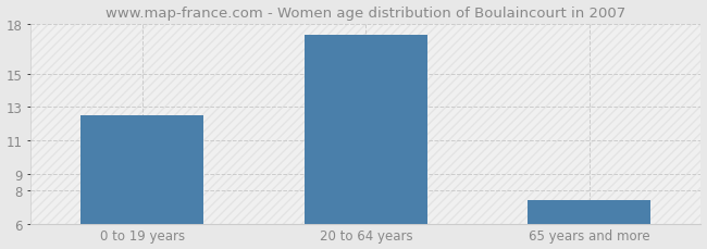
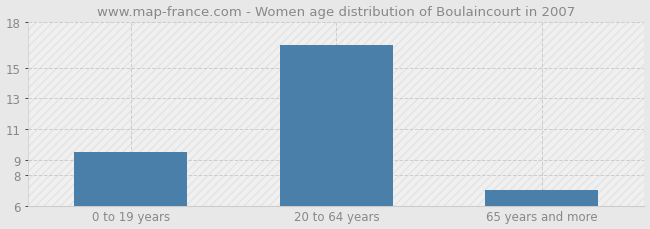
0 to 19 years: 12.5 -> 9.5
20 to 64 years: 17.3 -> 16.5
65 years and more: 7.4 -> 7.0
